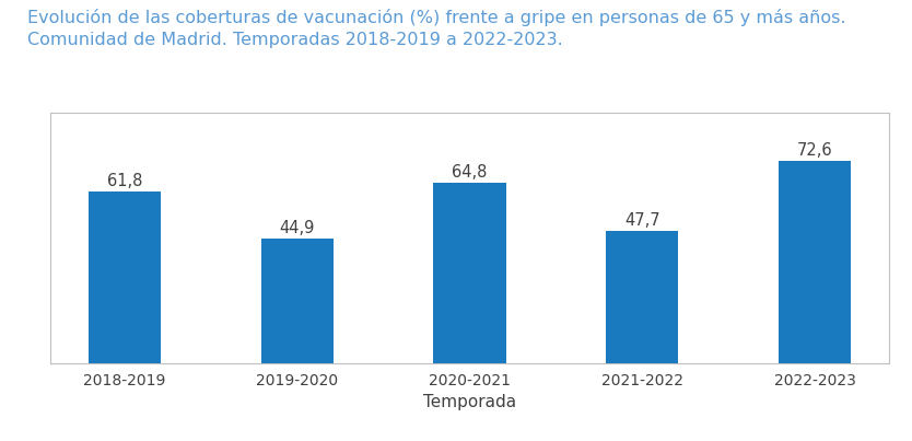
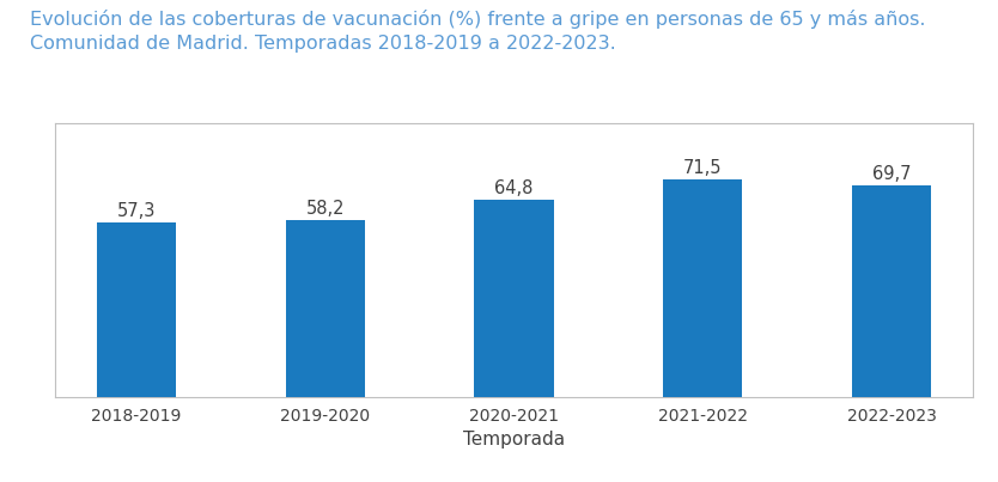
2018-2019: 61,8 -> 57,3
2019-2020: 44,9 -> 58,2
2021-2022: 47,7 -> 71,5
2022-2023: 72,6 -> 69,7
